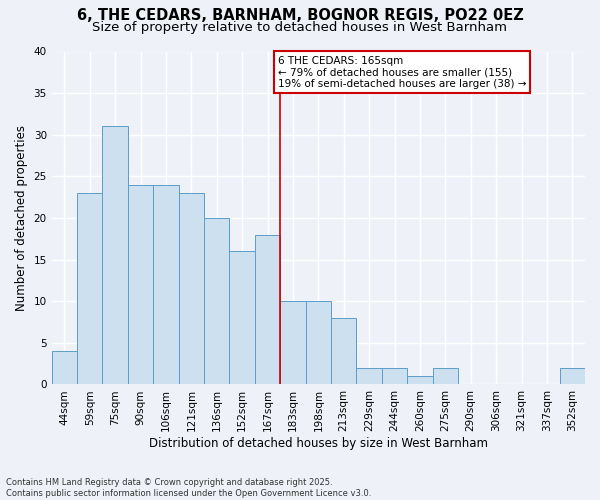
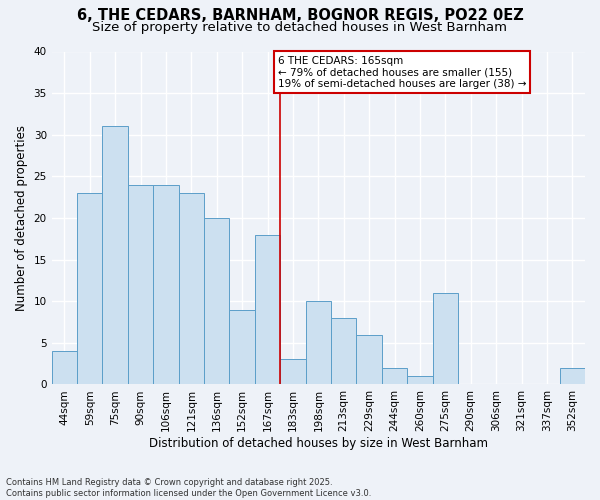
152sqm: 16 -> 9
183sqm: 10 -> 3
229sqm: 2 -> 6
275sqm: 2 -> 11
